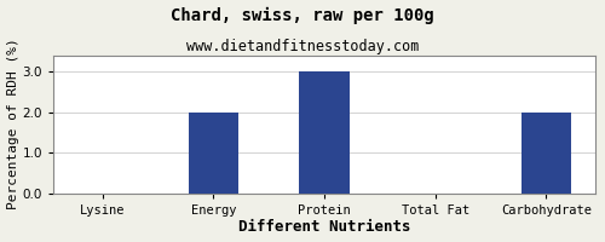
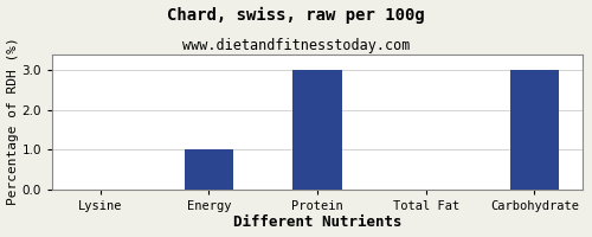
Energy: 2 -> 1
Carbohydrate: 2 -> 3
